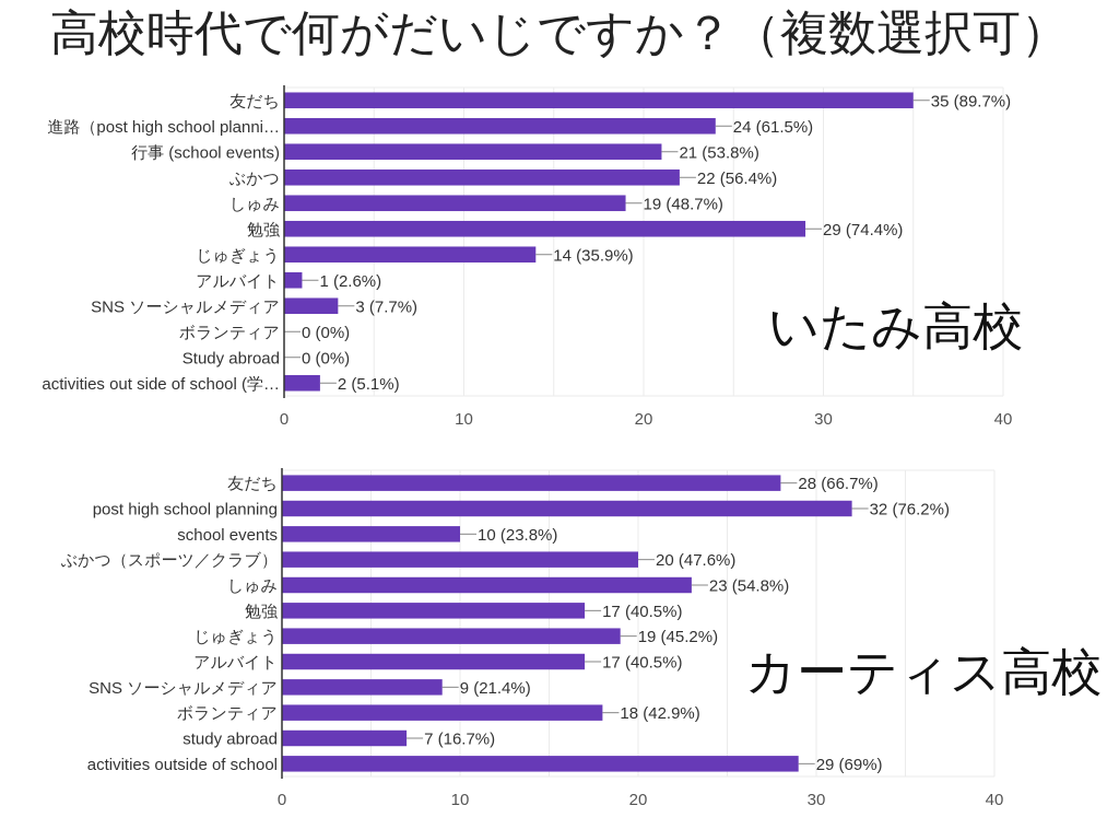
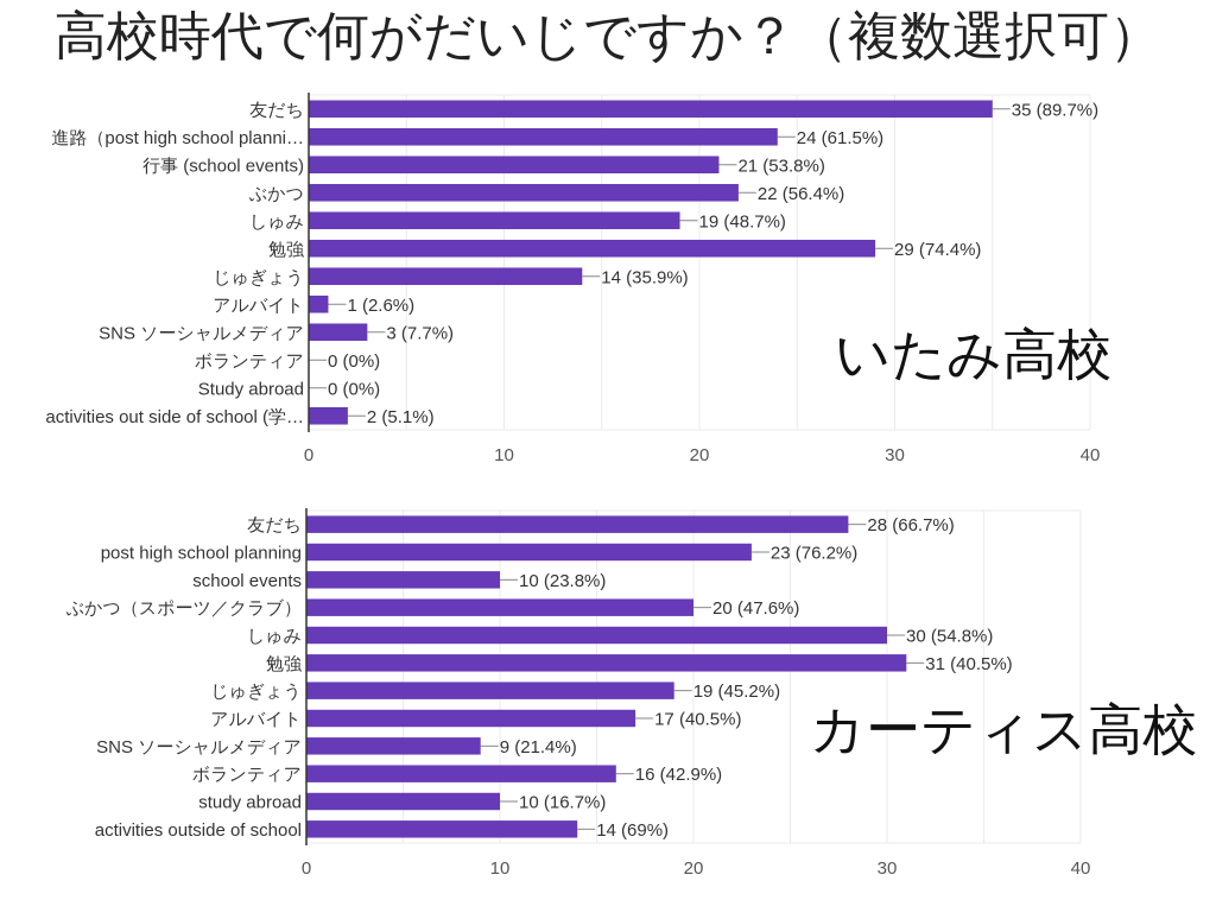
カーティス高校/post high school planning: 32 -> 23
カーティス高校/しゅみ: 23 -> 30
カーティス高校/勉強: 17 -> 31
カーティス高校/ボランティア: 18 -> 16
カーティス高校/study abroad: 7 -> 10
カーティス高校/activities outside of school: 29 -> 14
